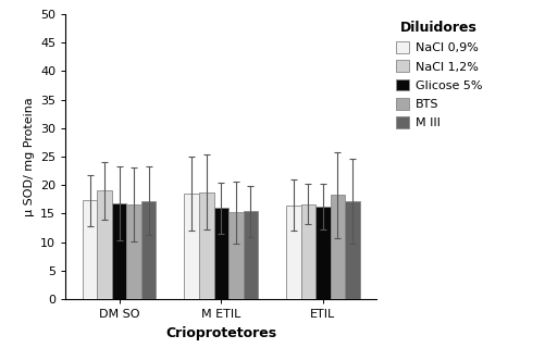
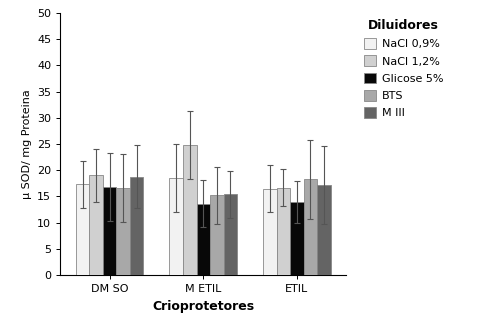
M III/DM SO: 17.2 -> 18.8
NaCl 1,2%/M ETIL: 18.8 -> 24.8
Glicose 5%/M ETIL: 16.0 -> 13.6
Glicose 5%/ETIL: 16.2 -> 14.0
